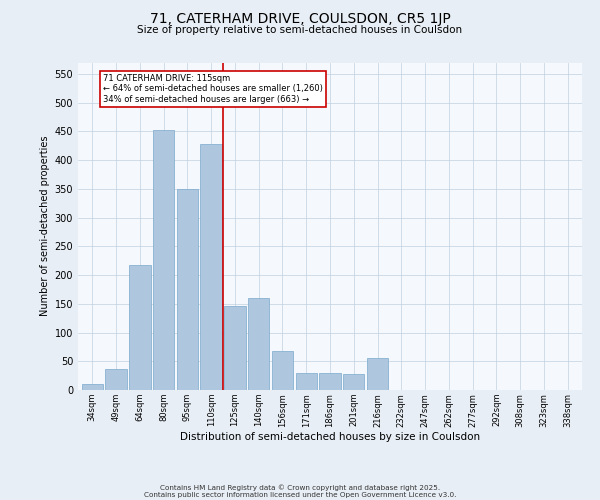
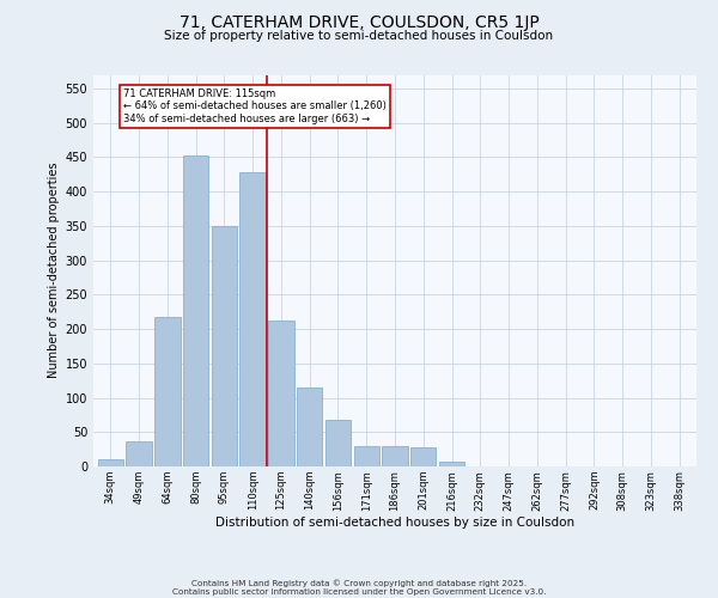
125sqm: 146 -> 213
140sqm: 160 -> 115
216sqm: 56 -> 7
